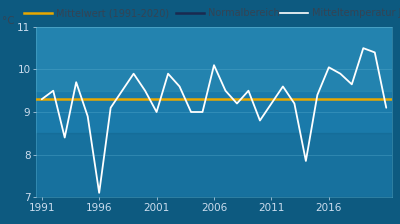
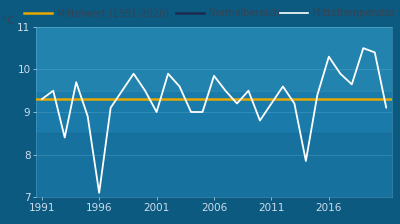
2006: 10.10 -> 9.85
2016: 10.05 -> 10.30
